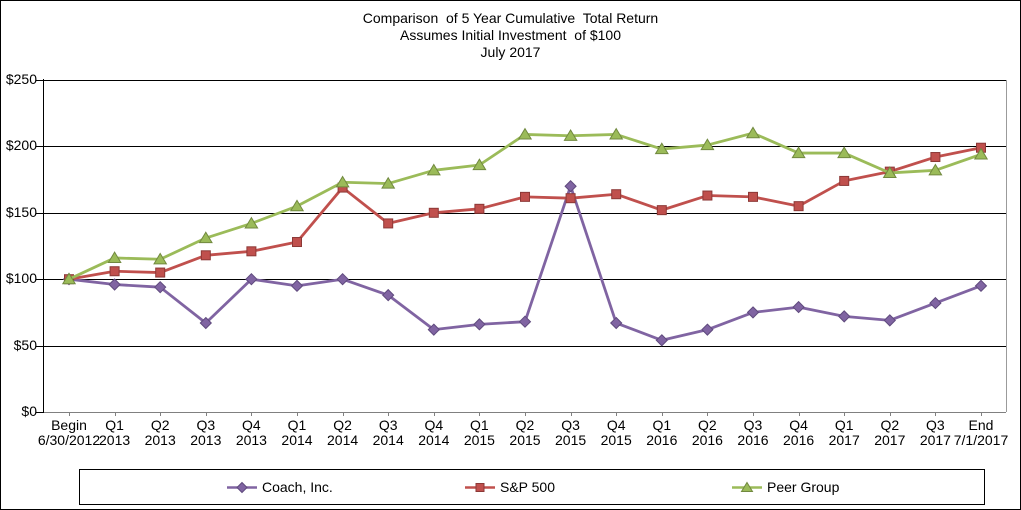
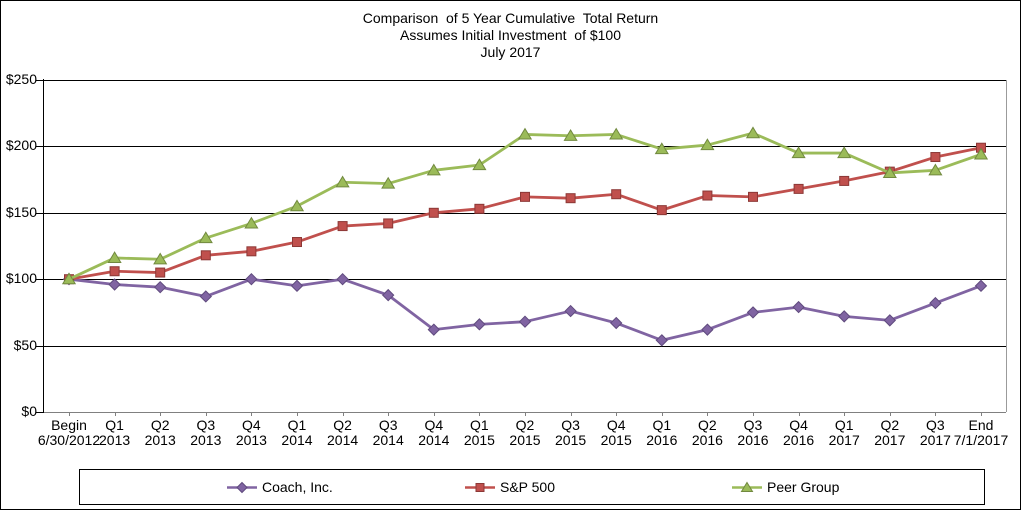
Coach, Inc./Q3 2013: $67 -> $87
S&P 500/Q2 2014: $169 -> $140
Coach, Inc./Q3 2015: $170 -> $76
S&P 500/Q4 2016: $155 -> $168
